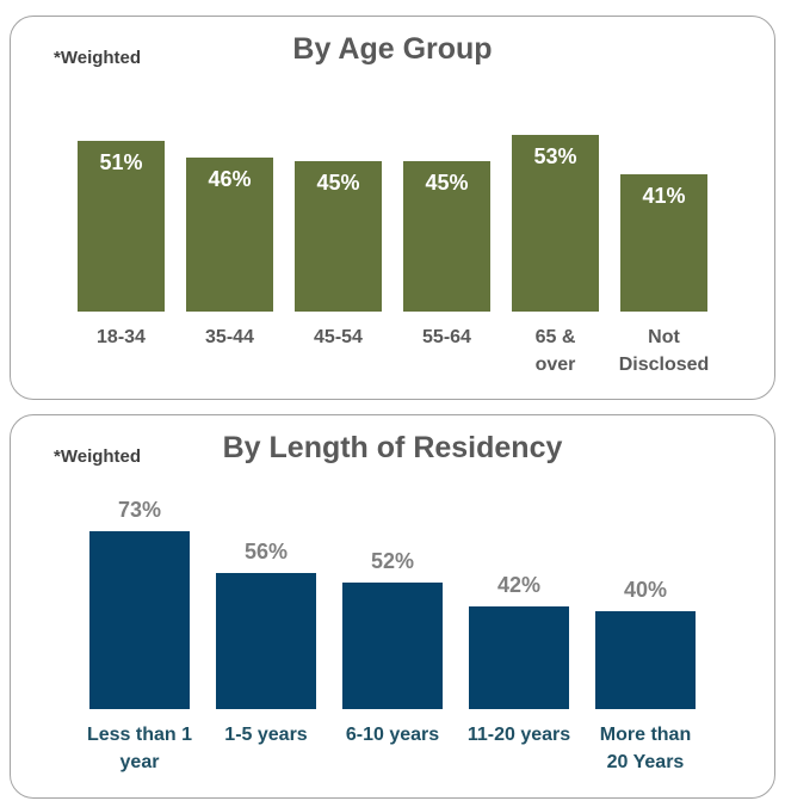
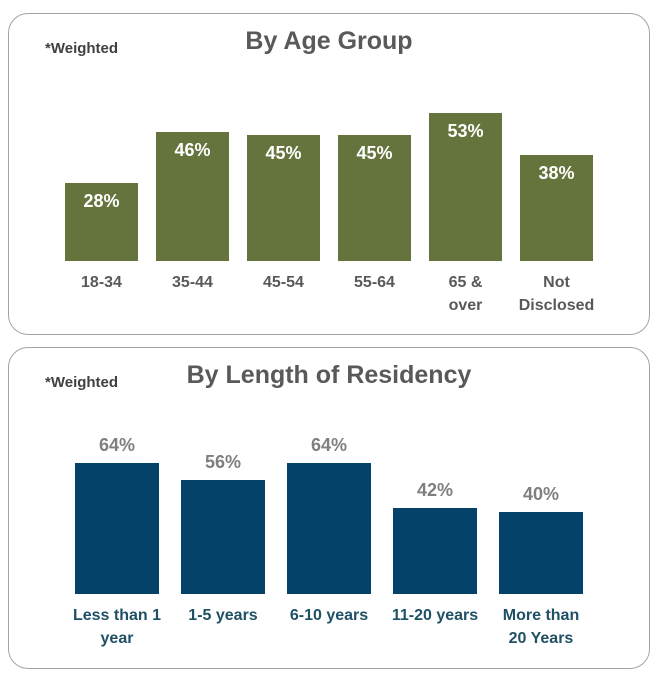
By Age Group/18-34: 51% -> 28%
By Age Group/Not Disclosed: 41% -> 38%
By Length of Residency/Less than 1 year: 73% -> 64%
By Length of Residency/6-10 years: 52% -> 64%
